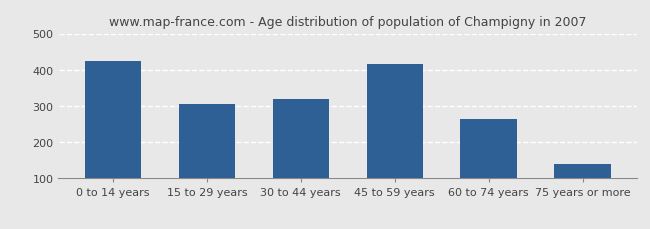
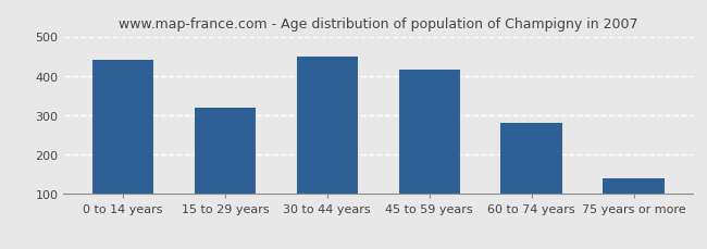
0 to 14 years: 425 -> 440
15 to 29 years: 305 -> 320
30 to 44 years: 320 -> 448
60 to 74 years: 265 -> 280
